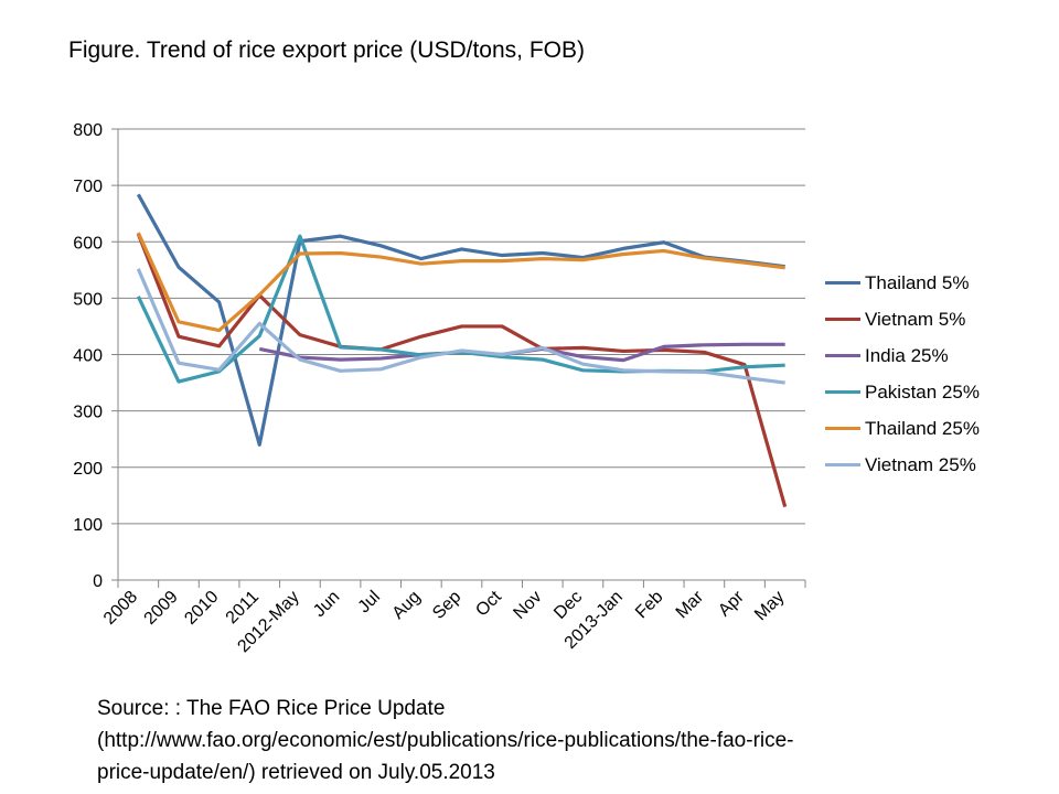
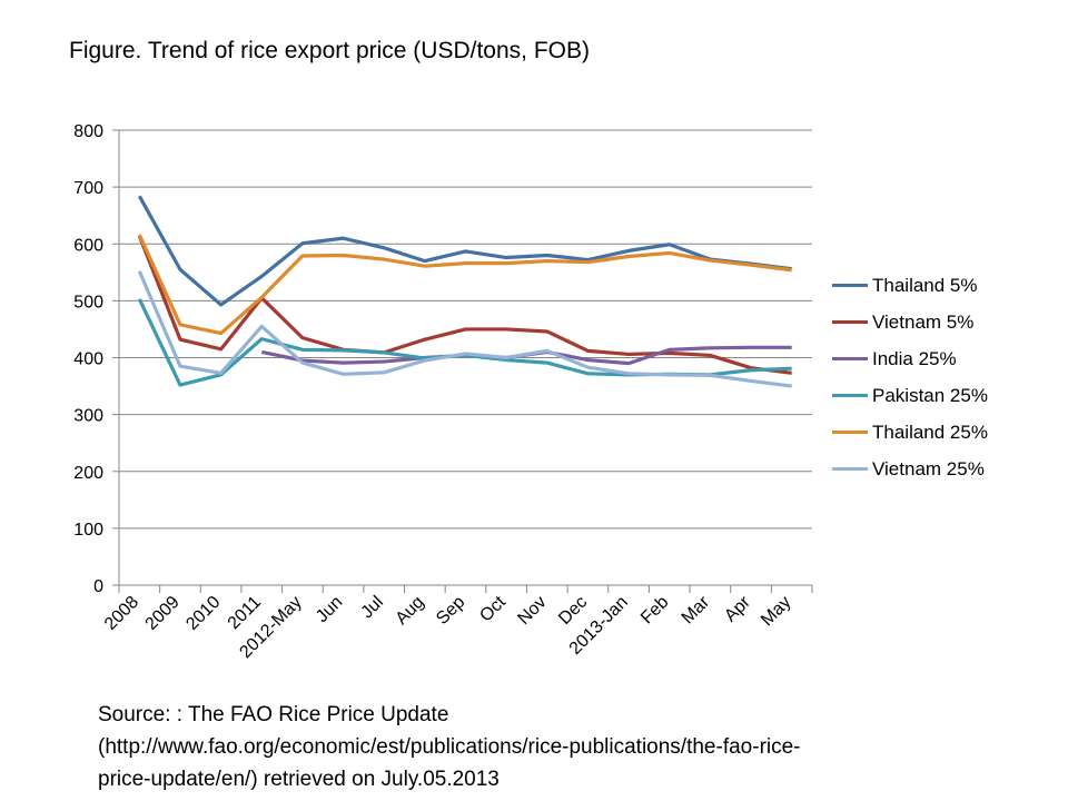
Thailand 5%/2011: 240 -> 540
Pakistan 25%/2012-May: 610 -> 410
Vietnam 5%/Nov: 410 -> 450
Vietnam 5%/May: 130 -> 370
